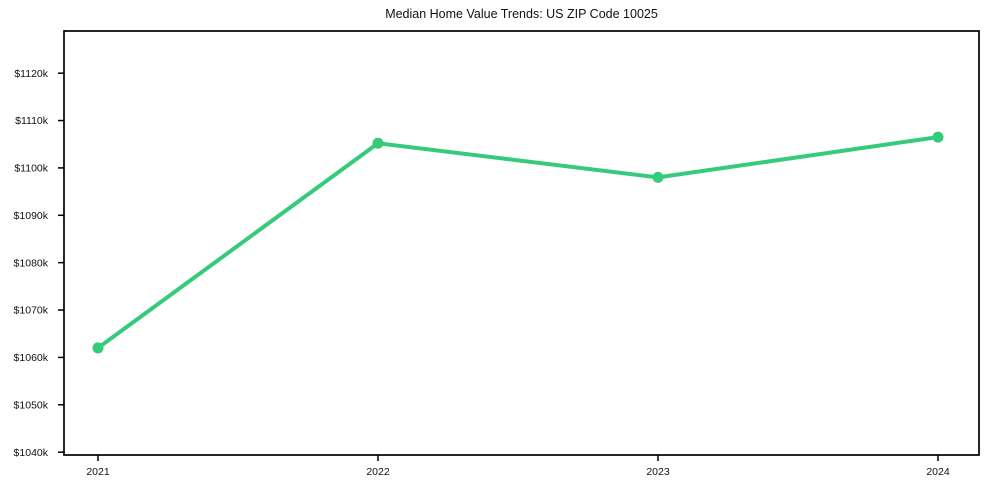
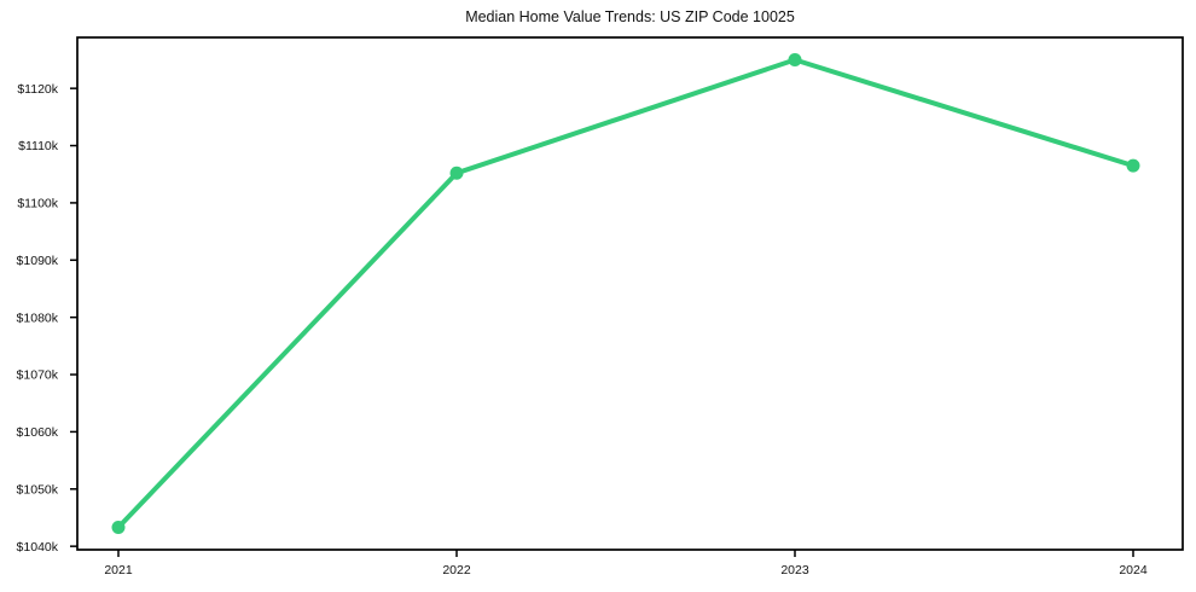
2021: $1062k -> $1043k
2023: $1098k -> $1125k
